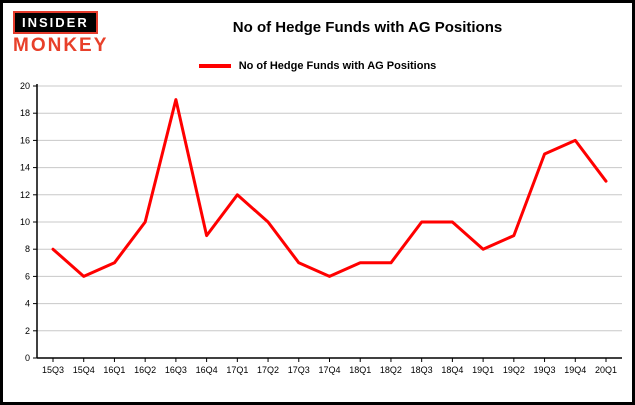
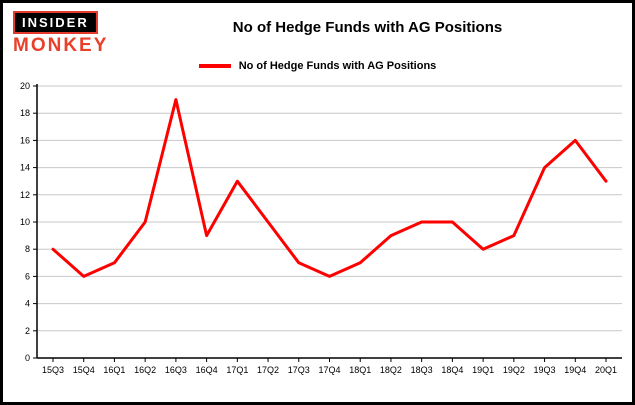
17Q1: 12 -> 13
18Q2: 7 -> 9
19Q3: 15 -> 14
